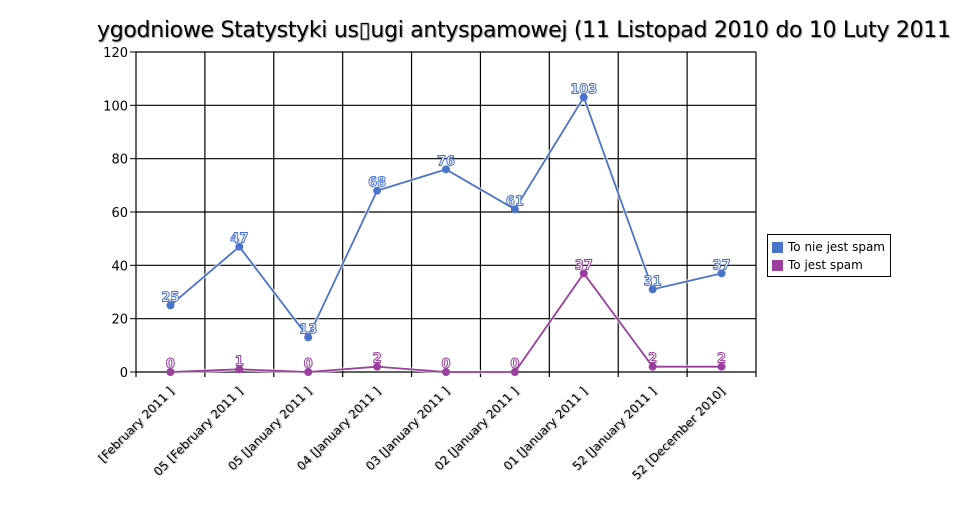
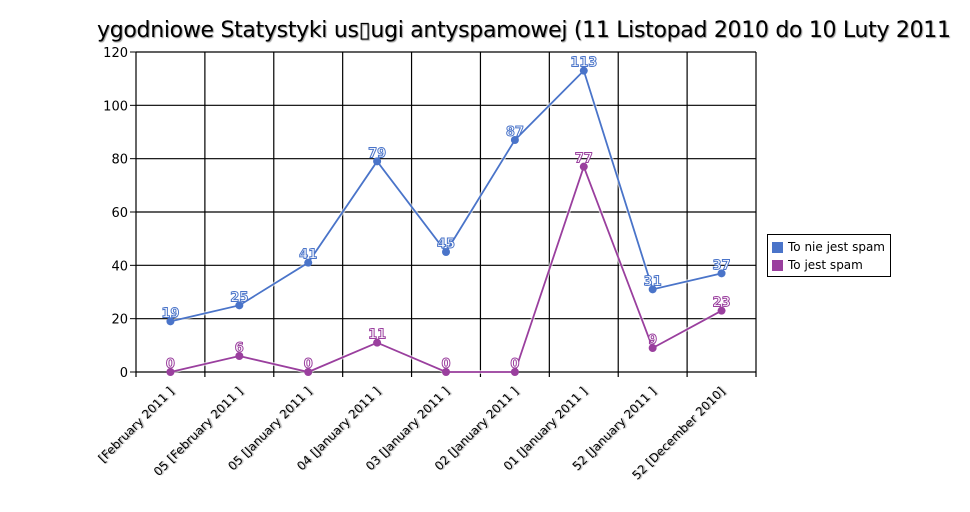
To nie jest spam/[February 2011 ]: 25 -> 19
To nie jest spam/05 [February 2011 ]: 47 -> 25
To jest spam/05 [February 2011 ]: 1 -> 6
To nie jest spam/05 [January 2011 ]: 13 -> 41
To nie jest spam/04 [January 2011 ]: 68 -> 79
To jest spam/04 [January 2011 ]: 2 -> 11
To nie jest spam/03 [January 2011 ]: 76 -> 45
To nie jest spam/02 [January 2011 ]: 61 -> 87
To nie jest spam/01 [January 2011 ]: 103 -> 113
To jest spam/01 [January 2011 ]: 37 -> 77
To jest spam/52 [January 2011 ]: 2 -> 9
To jest spam/52 [December 2010]: 2 -> 23
